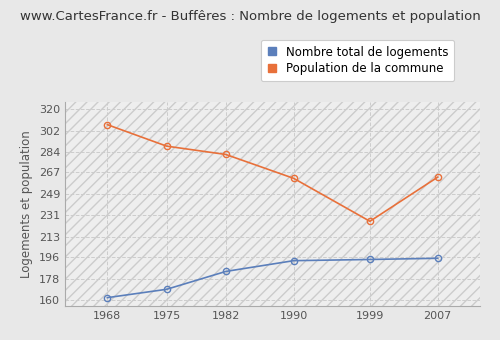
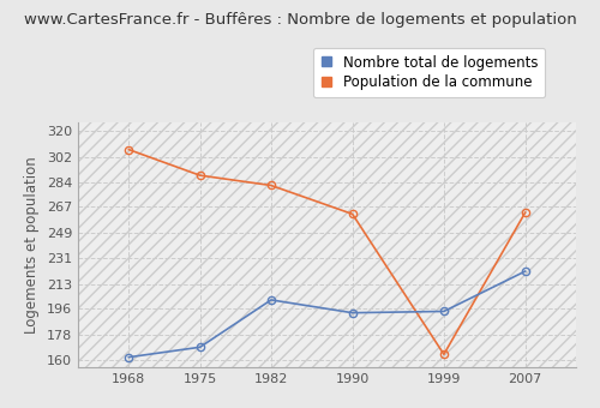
Nombre total de logements/1982: 184 -> 202
Population de la commune/1999: 226 -> 164
Nombre total de logements/2007: 195 -> 222
